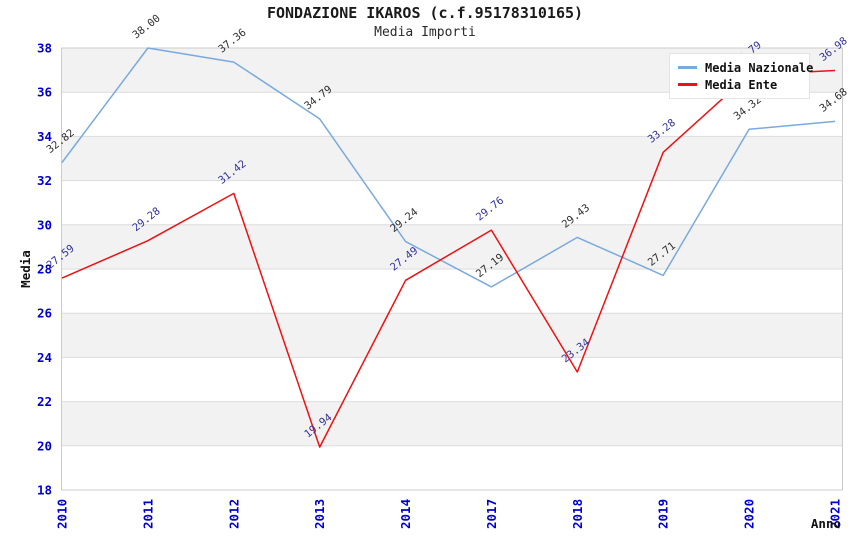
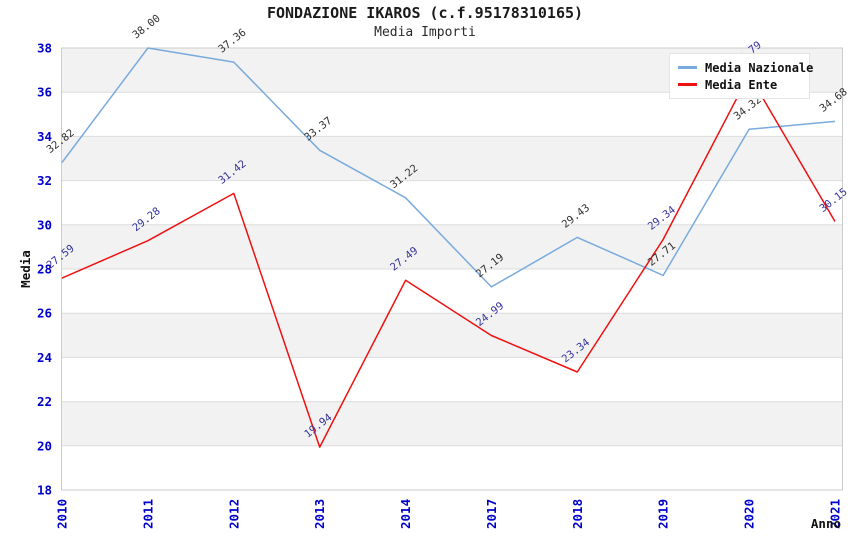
Media Nazionale/2013: 34.79 -> 33.37
Media Nazionale/2014: 29.24 -> 31.22
Media Ente/2017: 29.76 -> 24.99
Media Ente/2019: 33.28 -> 29.34
Media Ente/2021: 36.98 -> 30.15
